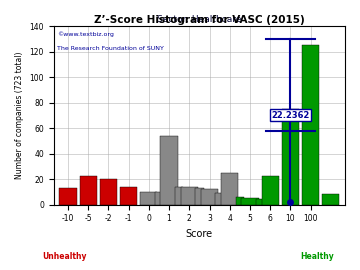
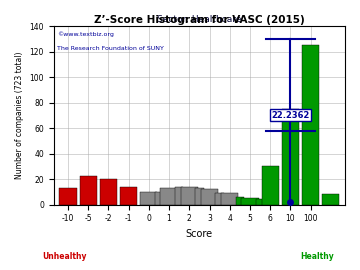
1: 54 -> 13
4: 25 -> 9
6: 22 -> 30
